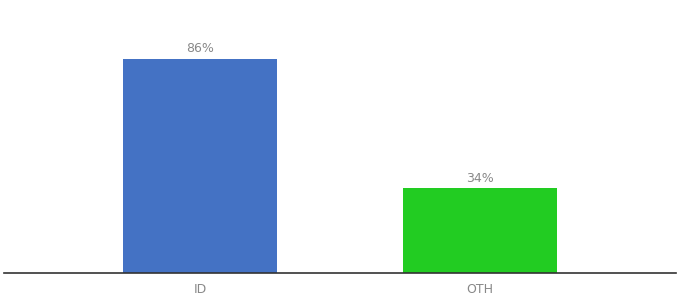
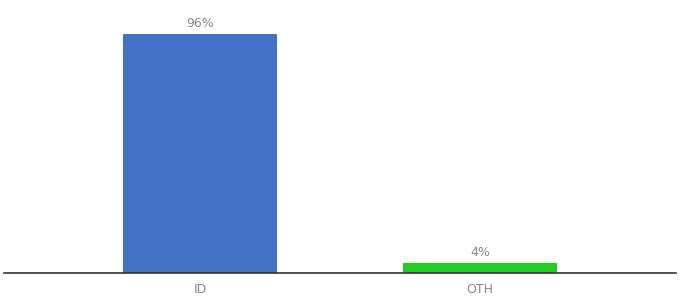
ID: 86% -> 96%
OTH: 34% -> 4%
